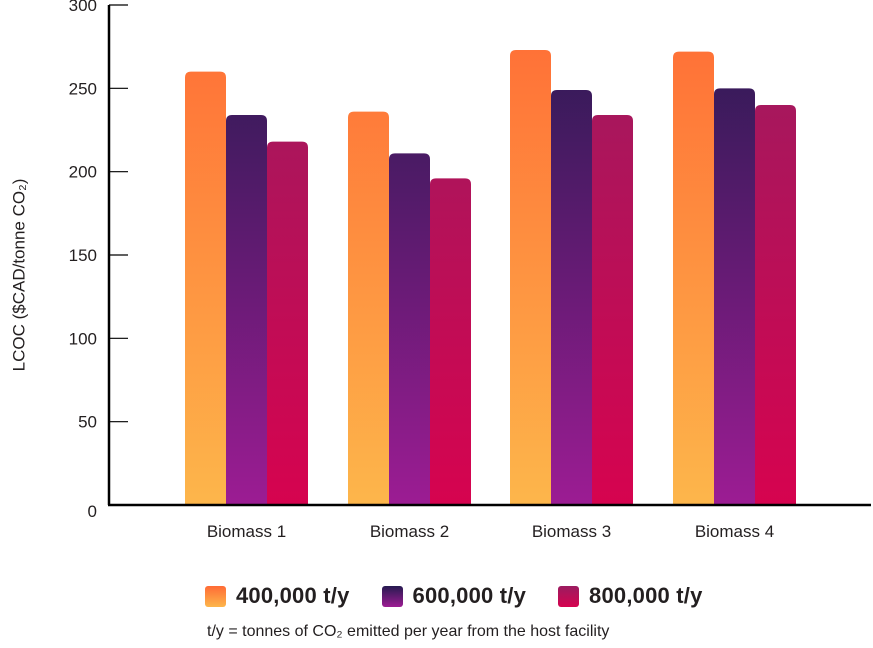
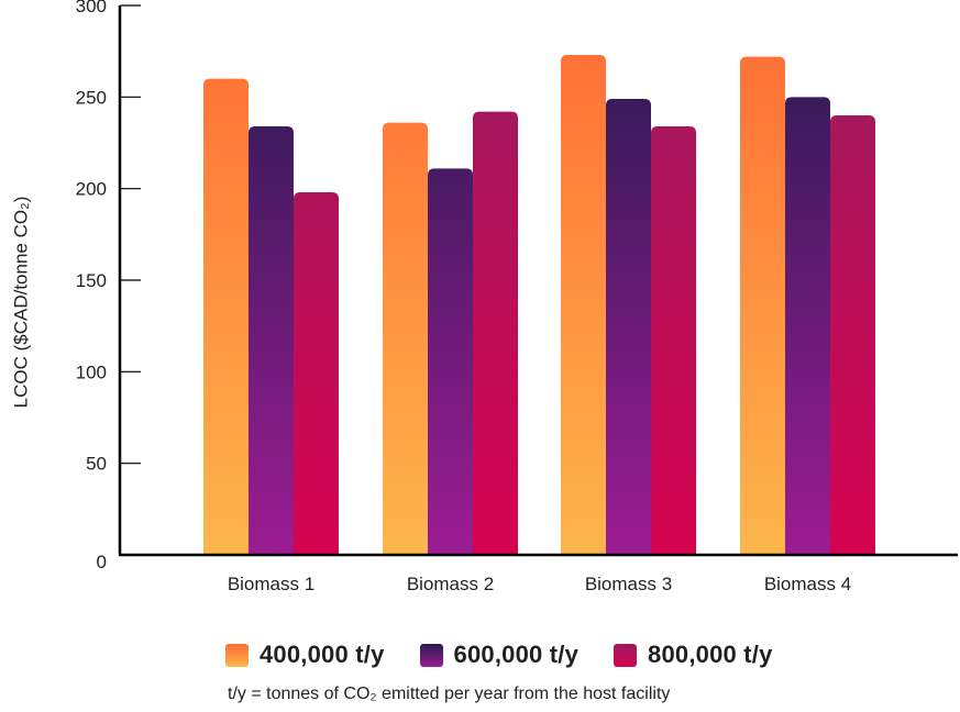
800,000 t/y/Biomass 1: 218 -> 198
800,000 t/y/Biomass 2: 196 -> 242
